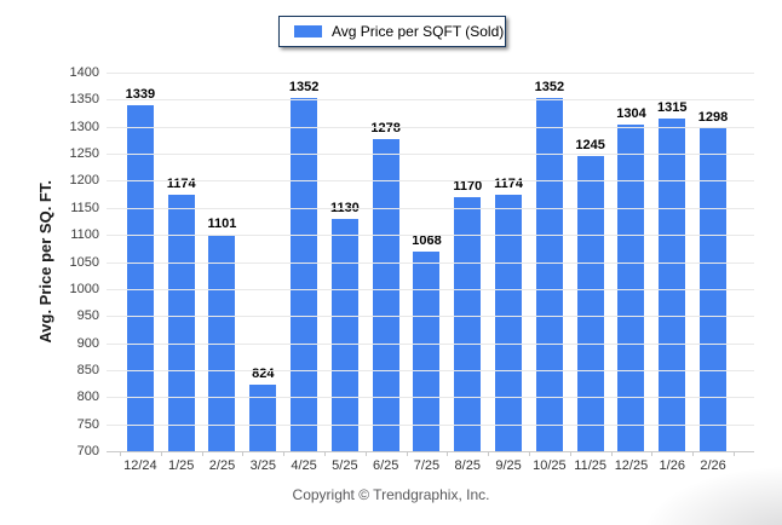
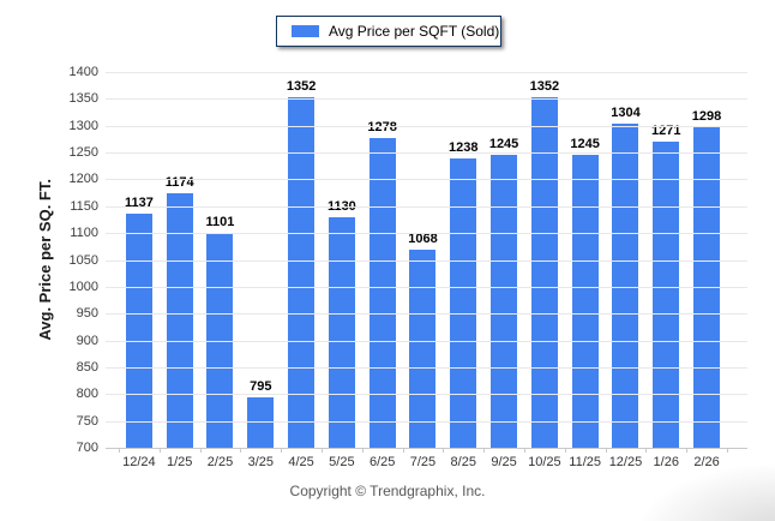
12/24: 1339 -> 1137
3/25: 824 -> 795
8/25: 1170 -> 1238
9/25: 1174 -> 1245
1/26: 1315 -> 1271
